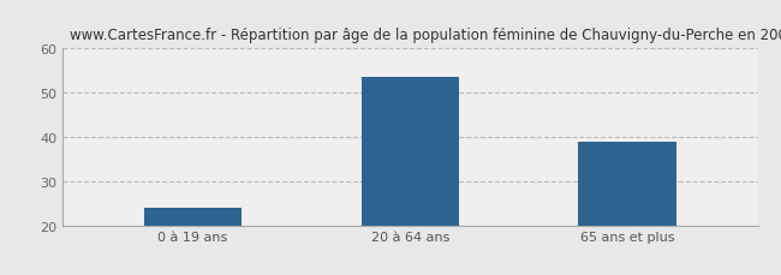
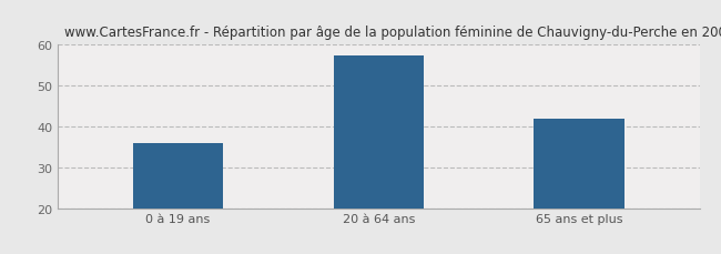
0 à 19 ans: 24.0 -> 36.0
20 à 64 ans: 53.5 -> 57.5
65 ans et plus: 39.0 -> 42.0
